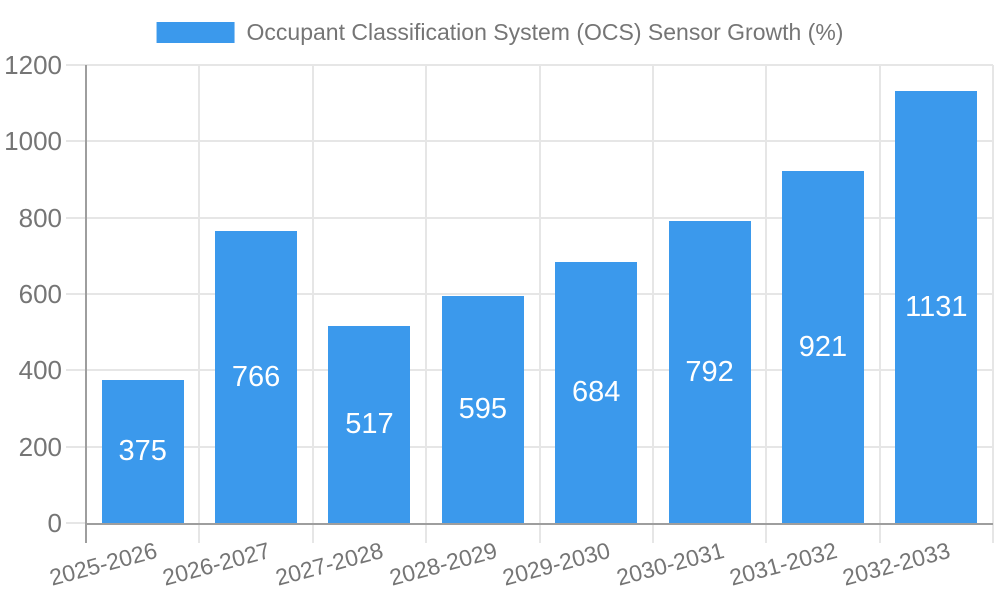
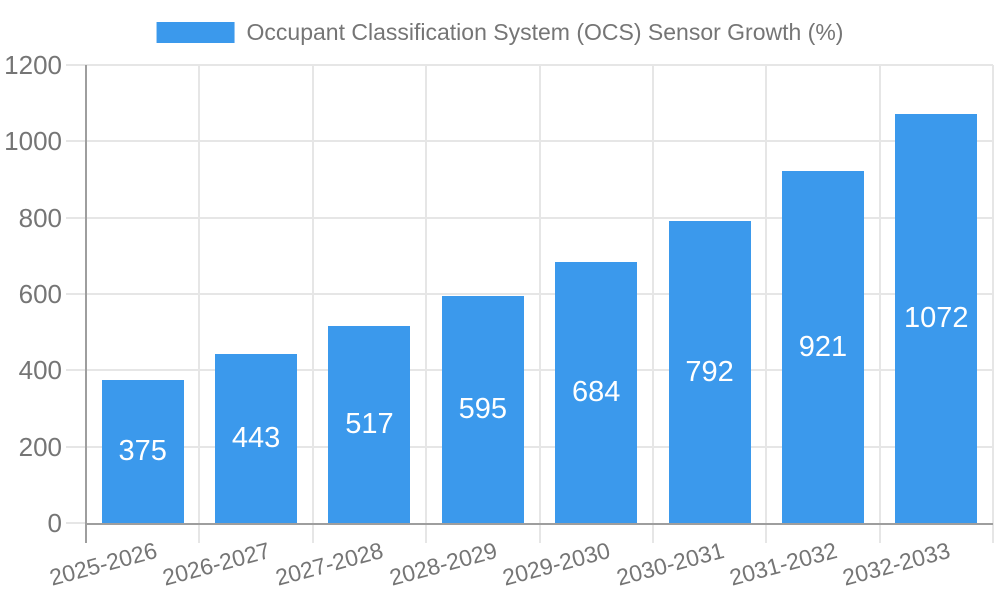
2026-2027: 766 -> 443
2032-2033: 1131 -> 1072
